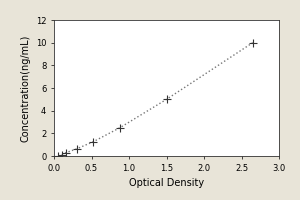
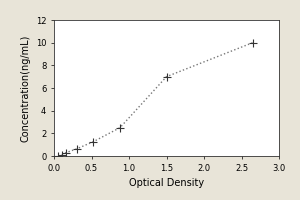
1.5: 5.0 -> 7.0
